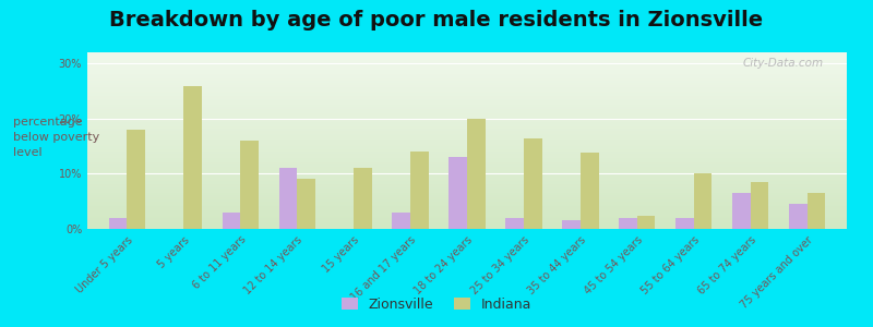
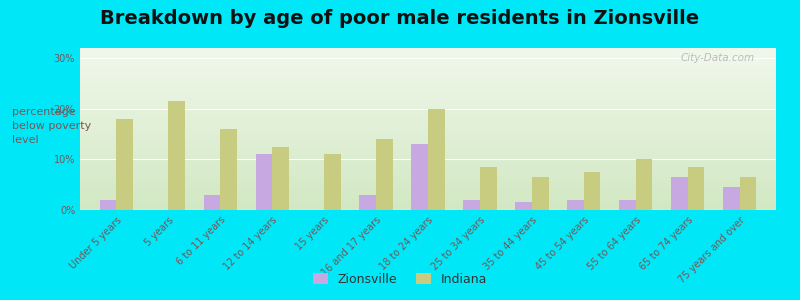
Indiana/5 years: 25.8% -> 21.5%
Indiana/12 to 14 years: 9.0% -> 12.5%
Indiana/25 to 34 years: 16.4% -> 8.5%
Indiana/35 to 44 years: 13.8% -> 6.5%
Indiana/45 to 54 years: 2.4% -> 7.5%
